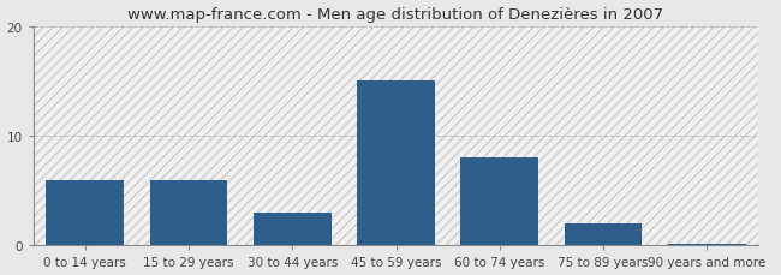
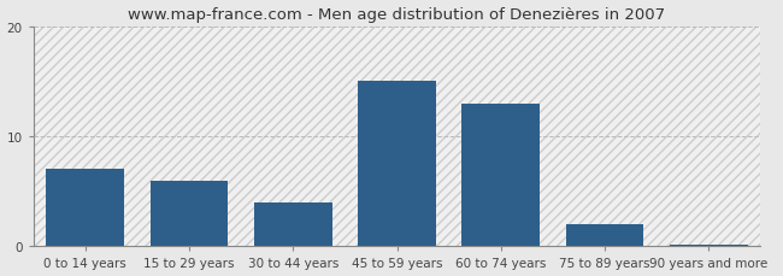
0 to 14 years: 6.0 -> 7.0
30 to 44 years: 3.0 -> 4.0
60 to 74 years: 8.0 -> 13.0
